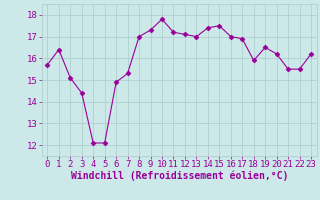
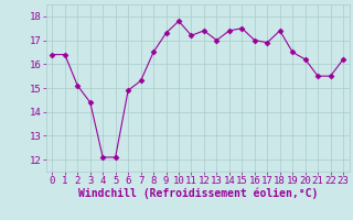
0: 15.7 -> 16.4
8: 17.0 -> 16.5
12: 17.1 -> 17.4
18: 15.9 -> 17.4
